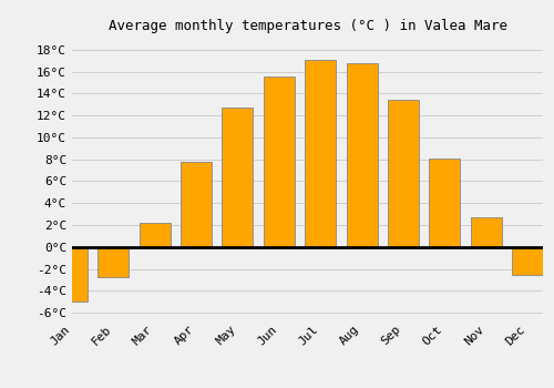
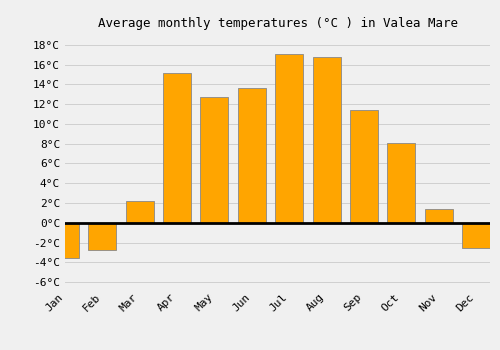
Jan: -5.0°C -> -3.6°C
Apr: 7.8°C -> 15.2°C
Jun: 15.6°C -> 13.6°C
Sep: 13.4°C -> 11.4°C
Nov: 2.7°C -> 1.4°C
